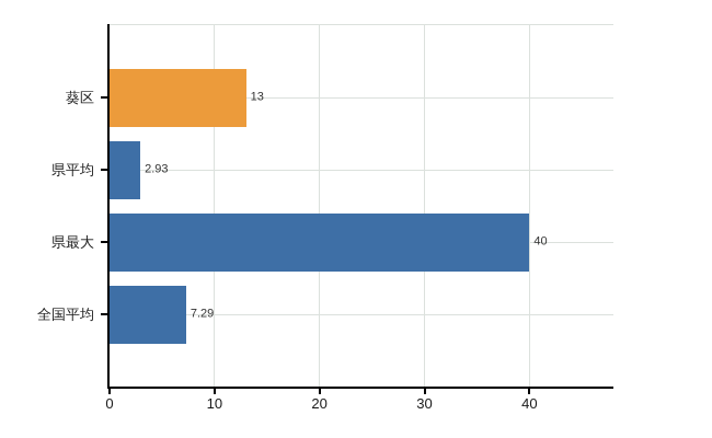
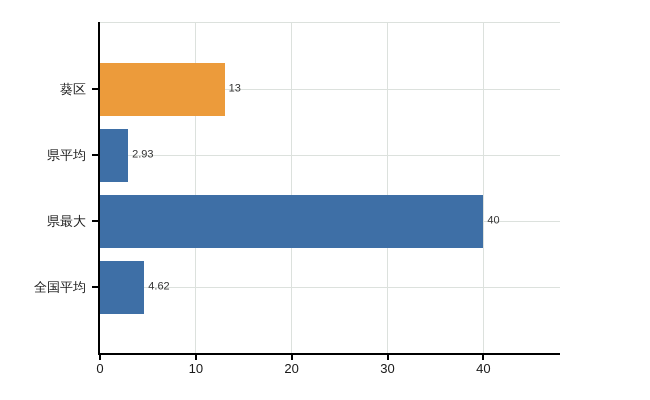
全国平均: 7.29 -> 4.62
